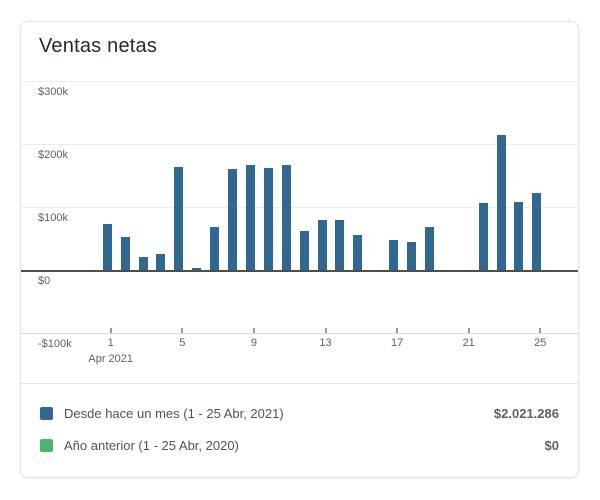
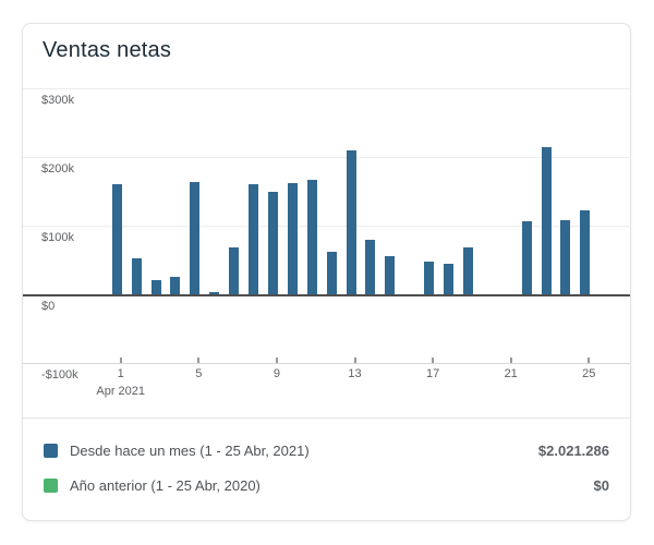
Desde hace un mes (1 - 25 Abr, 2021)/1: $70k -> $160k
Desde hace un mes (1 - 25 Abr, 2021)/9: $170k -> $150k
Desde hace un mes (1 - 25 Abr, 2021)/13: $80k -> $210k
